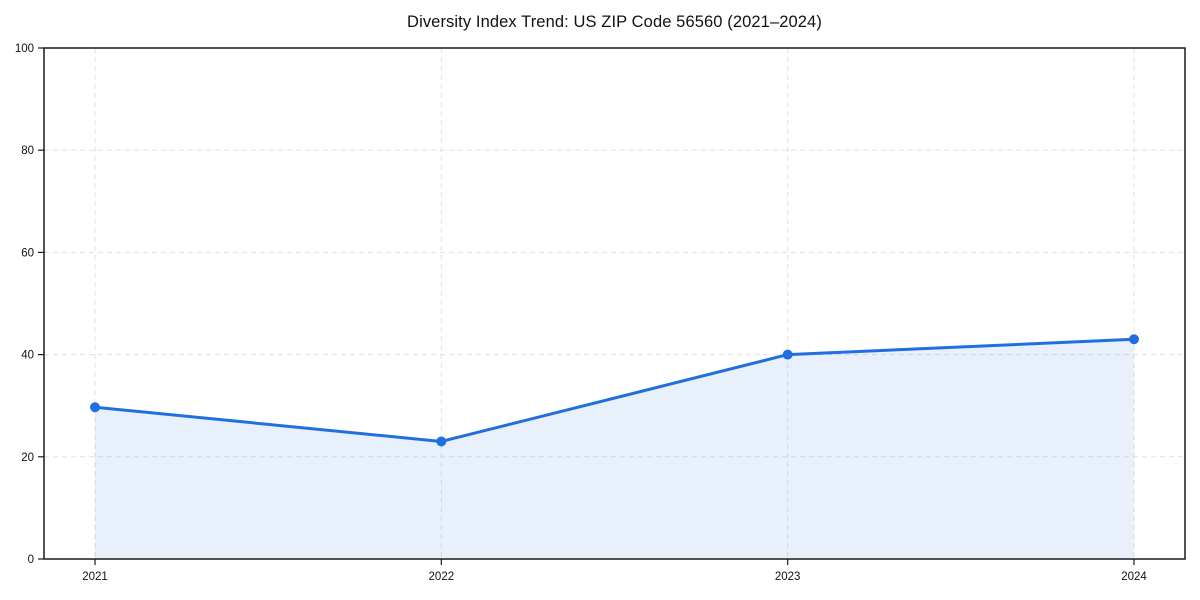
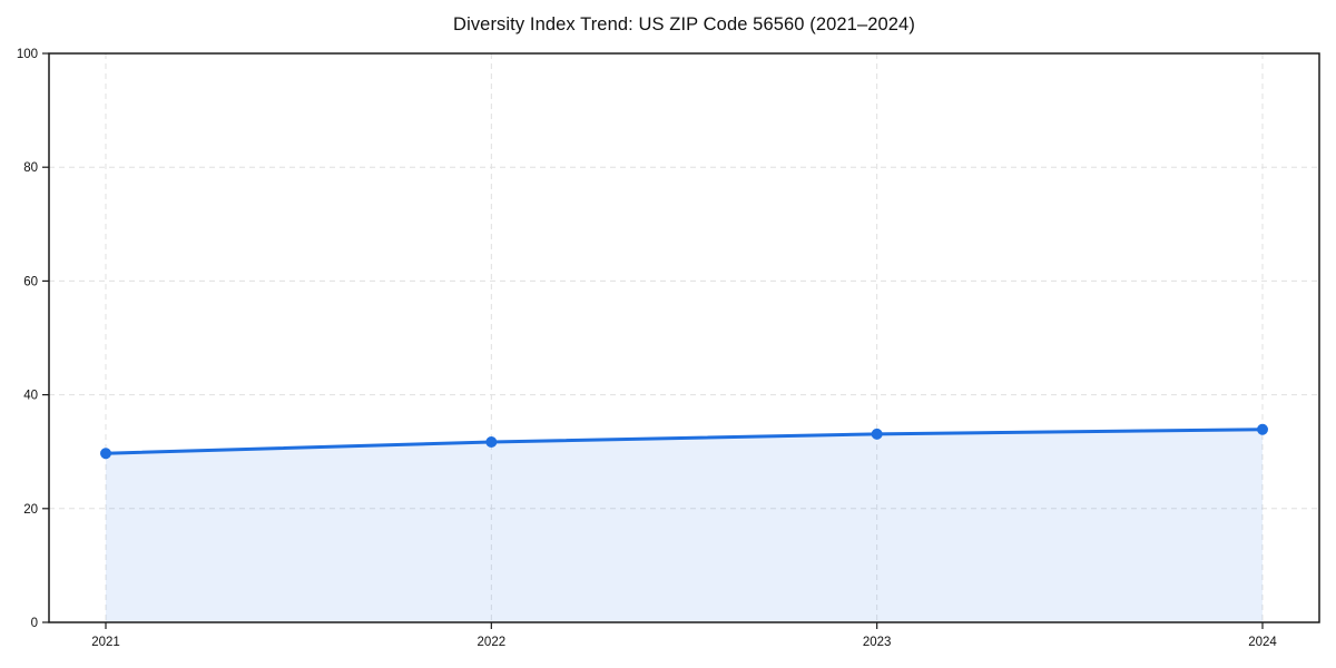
2022: 23 -> 32
2023: 40 -> 33
2024: 43 -> 34
